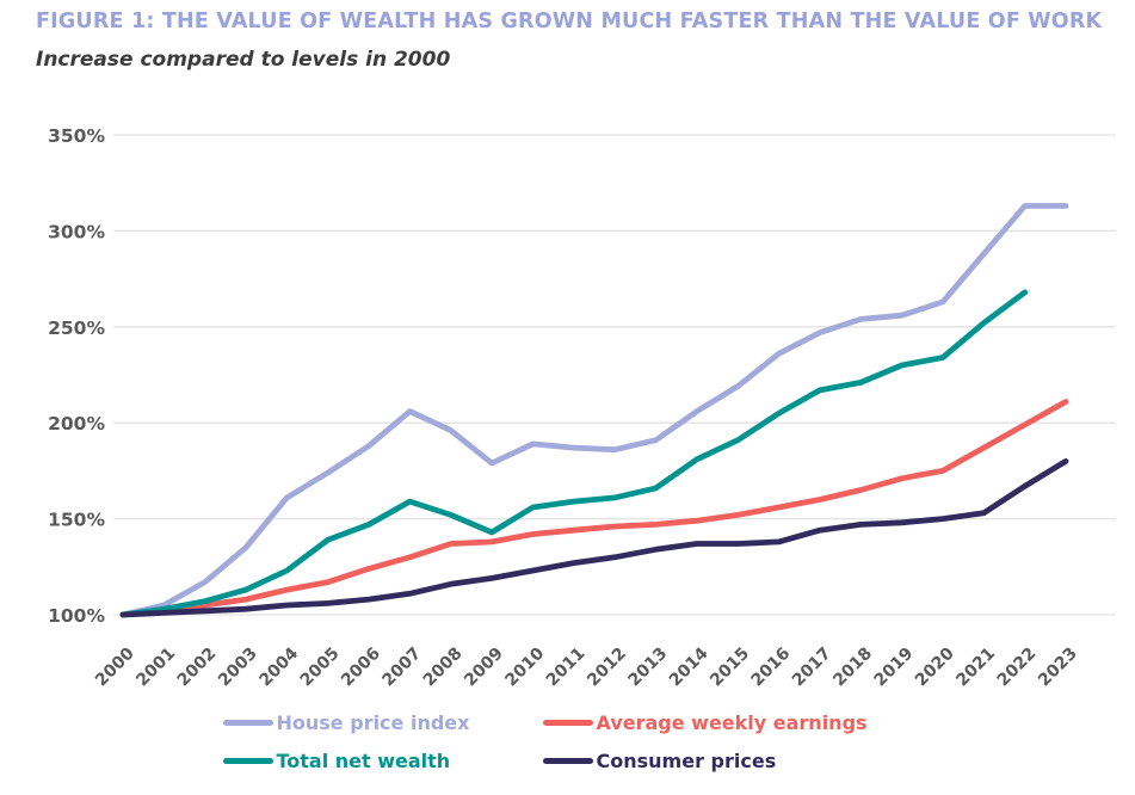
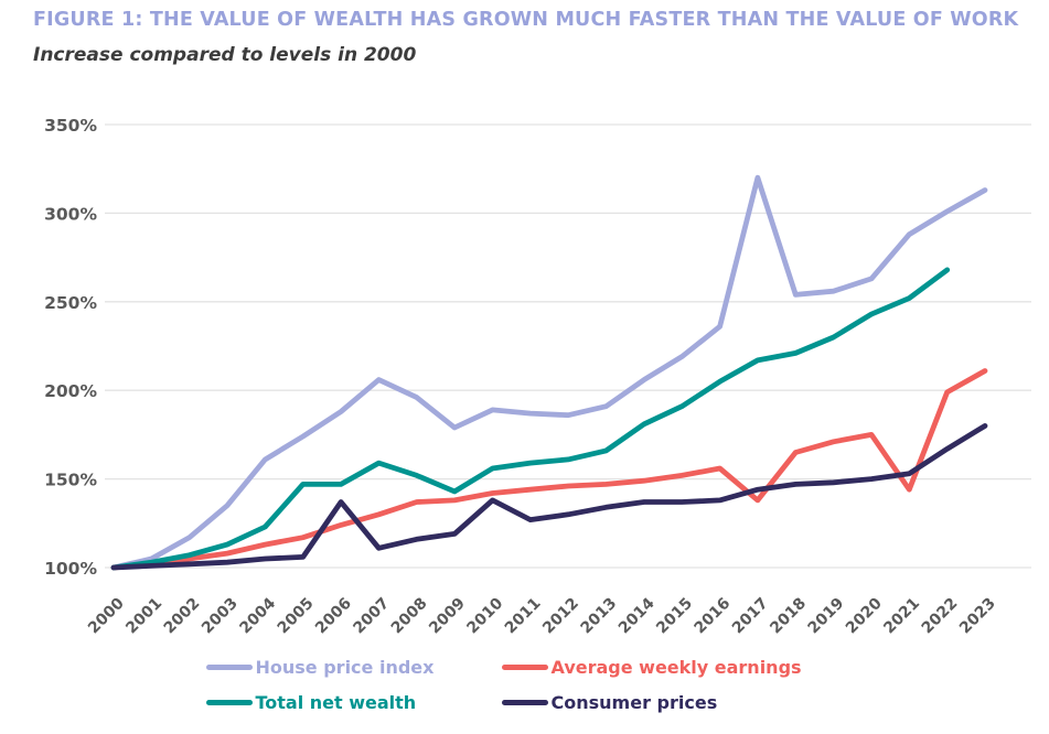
Total net wealth/2005: 139% -> 147%
Consumer prices/2006: 108% -> 137%
Consumer prices/2010: 123% -> 138%
House price index/2017: 247% -> 320%
Average weekly earnings/2017: 160% -> 138%
Total net wealth/2020: 234% -> 243%
Average weekly earnings/2021: 187% -> 144%
House price index/2022: 313% -> 301%
